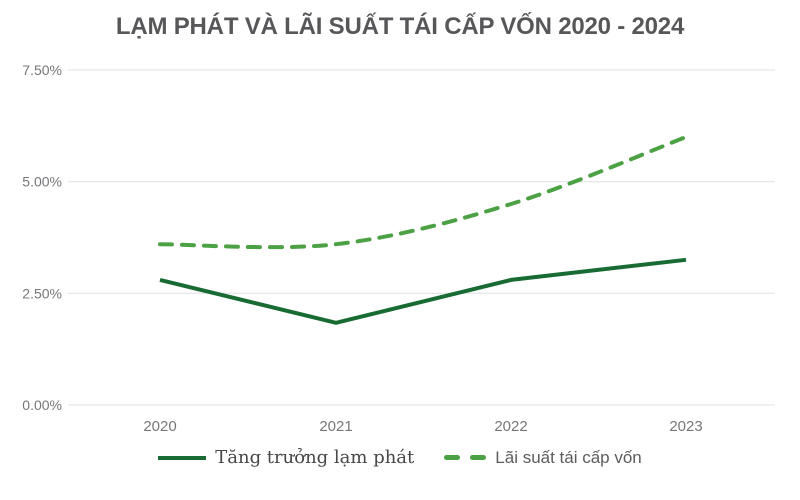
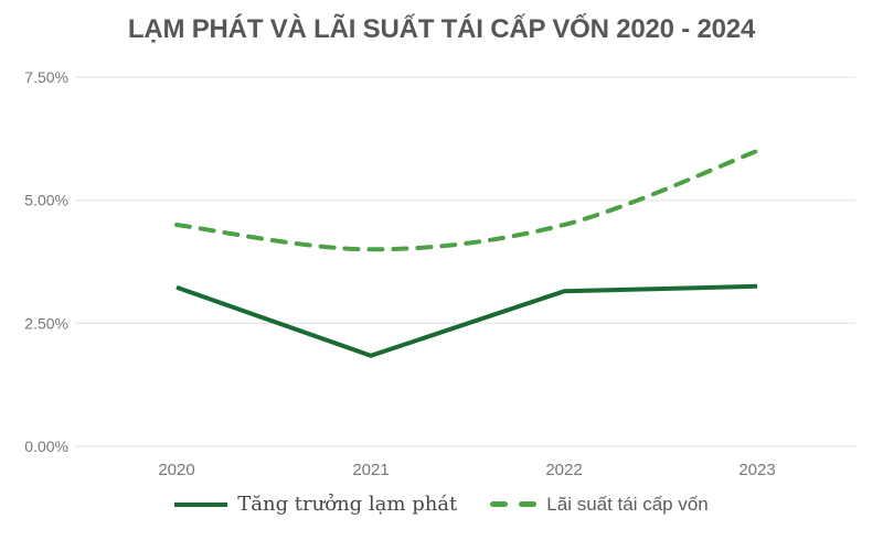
Tăng trưởng lạm phát/2020: 2.8% -> 3.2%
Lãi suất tái cấp vốn/2020: 3.6% -> 4.5%
Lãi suất tái cấp vốn/2021: 3.6% -> 4.0%
Tăng trưởng lạm phát/2022: 2.8% -> 3.1%
